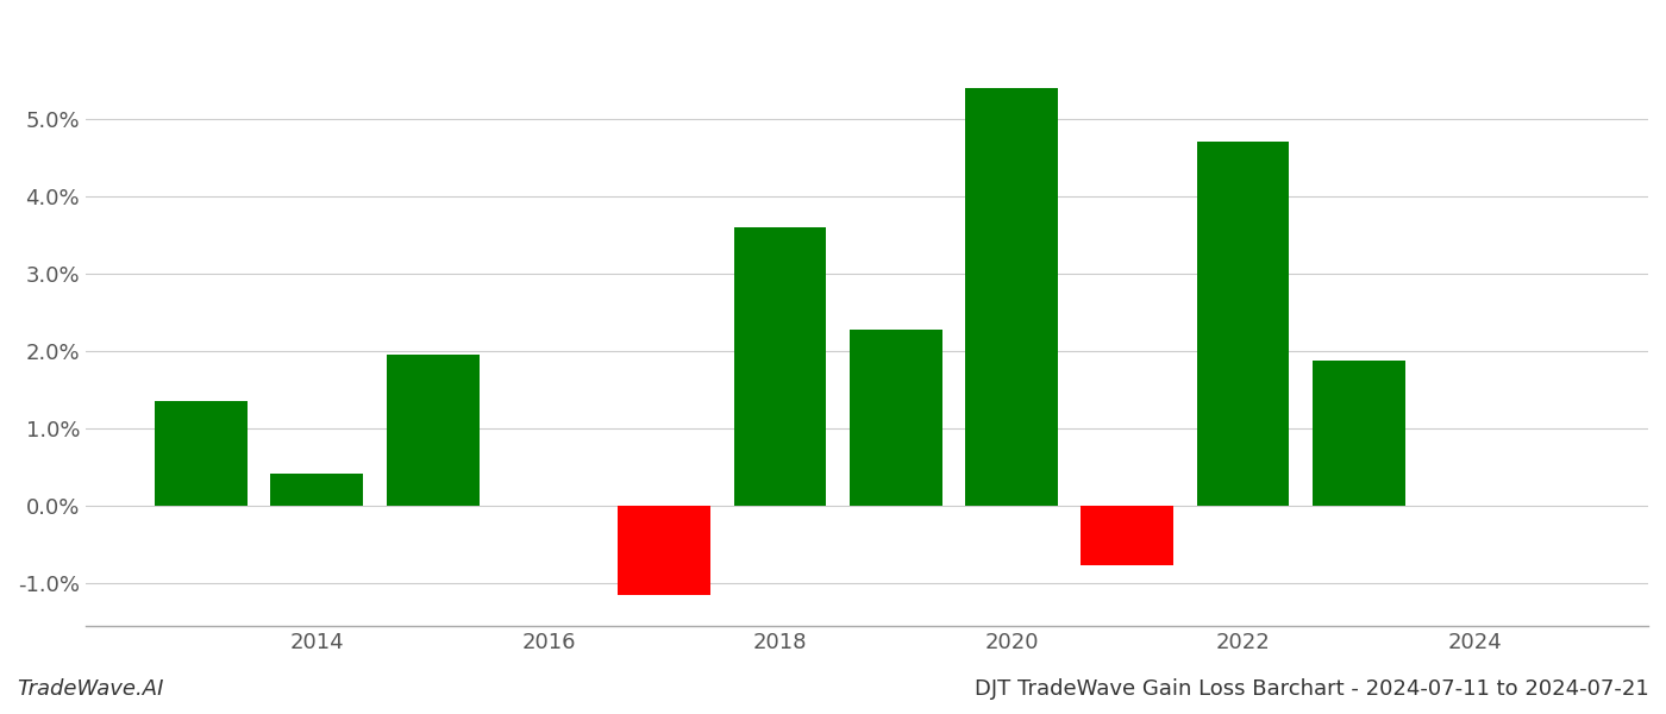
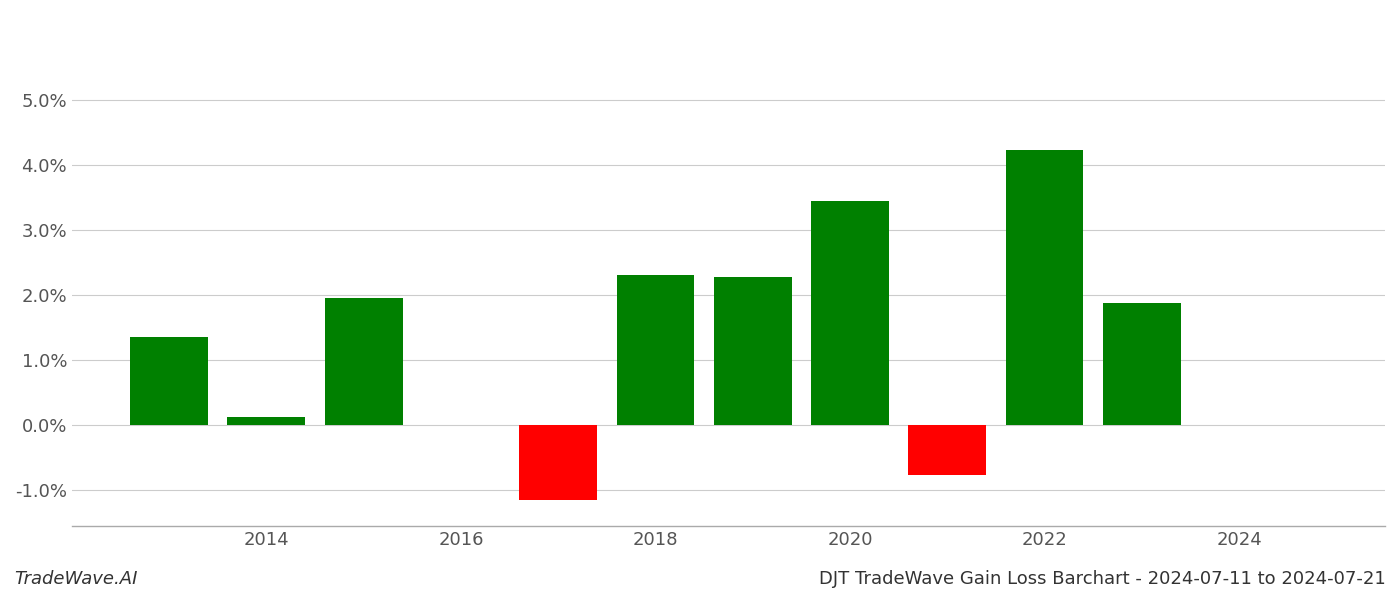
2014: 0.42% -> 0.12%
2018: 3.60% -> 2.30%
2020: 5.40% -> 3.44%
2022: 4.70% -> 4.22%
